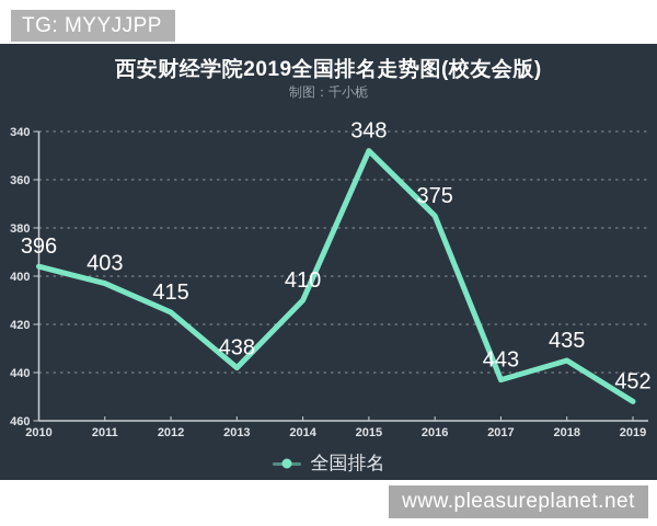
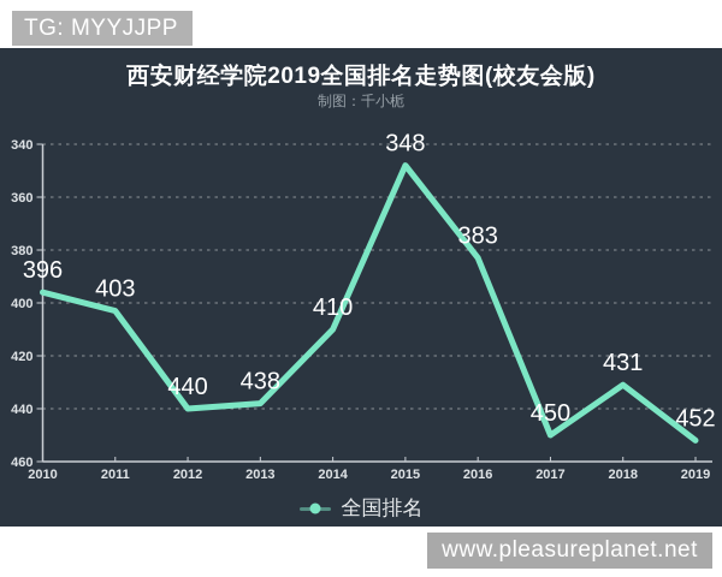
2012: 415 -> 440
2016: 375 -> 383
2017: 443 -> 450
2018: 435 -> 431
